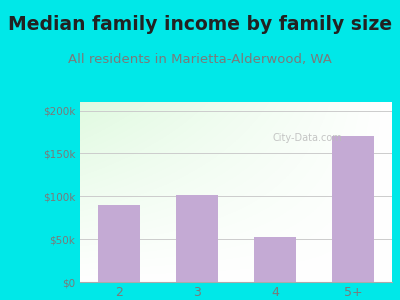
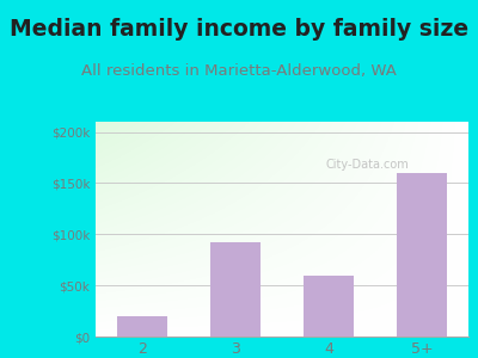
2: $90k -> $20k
3: $101k -> $92k
4: $52k -> $60k
5+: $170k -> $160k
